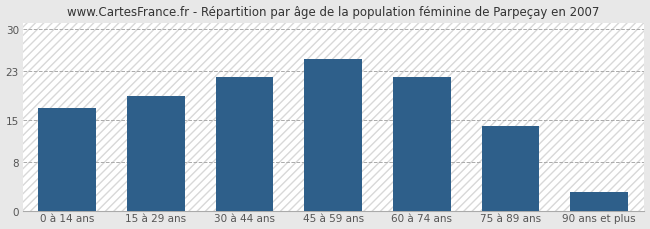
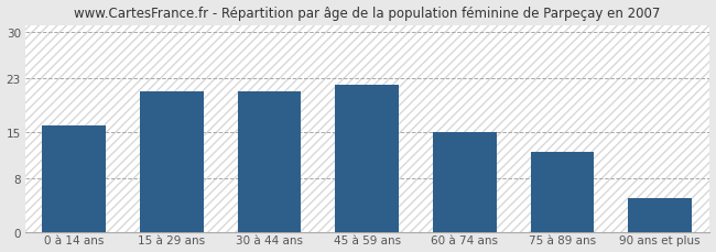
0 à 14 ans: 17 -> 16
15 à 29 ans: 19 -> 21
30 à 44 ans: 22 -> 21
45 à 59 ans: 25 -> 22
60 à 74 ans: 22 -> 15
75 à 89 ans: 14 -> 12
90 ans et plus: 3 -> 5
